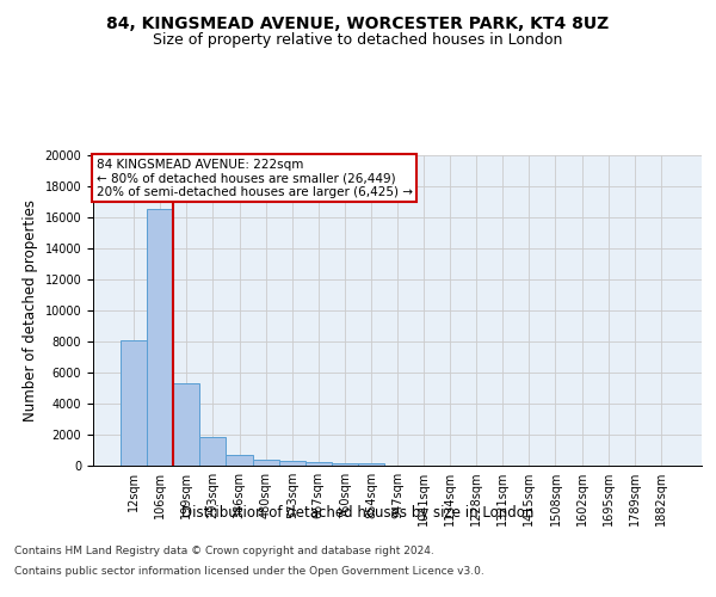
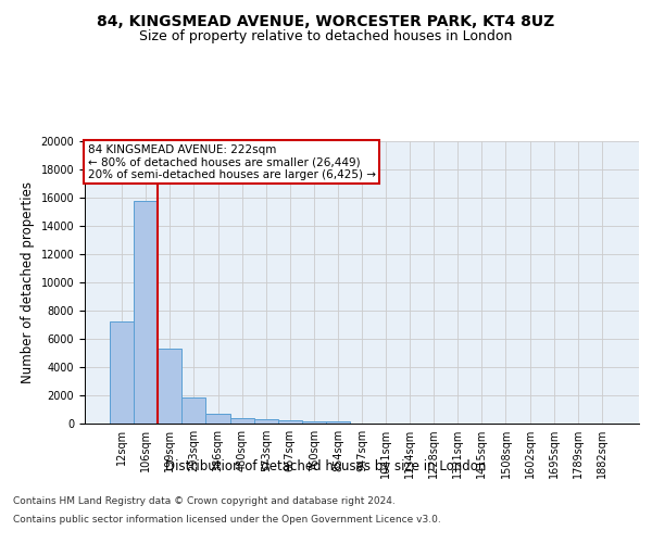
12sqm: 8100 -> 7200
106sqm: 16500 -> 15800
